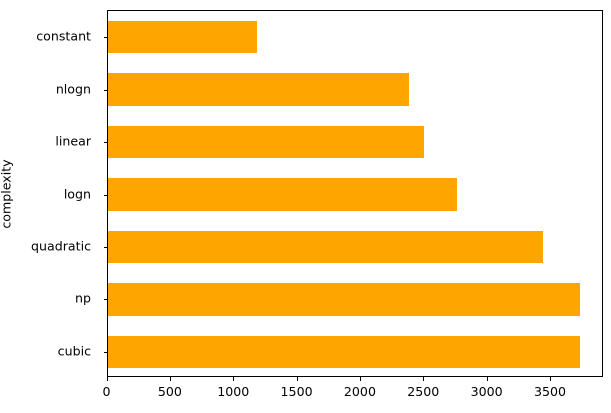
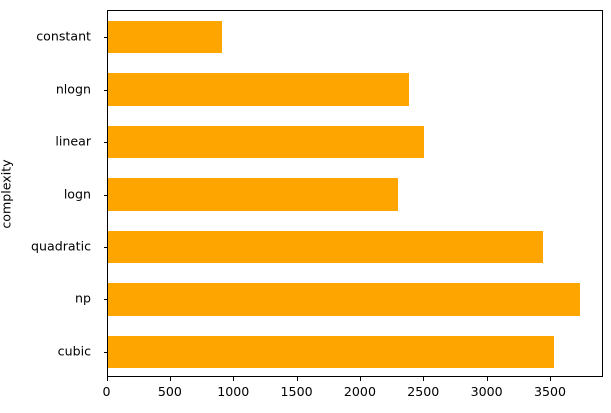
cubic: 3730 -> 3520
logn: 2760 -> 2290
constant: 1180 -> 900
